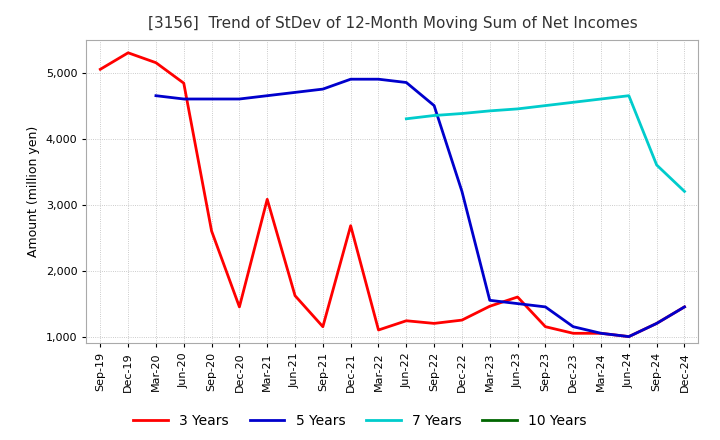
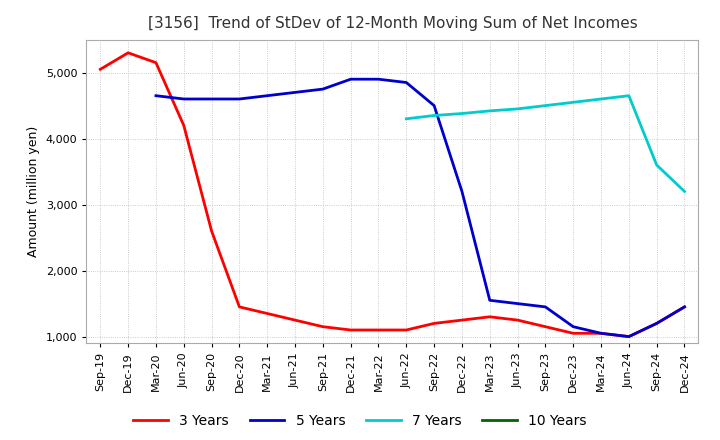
3 Years/Jun-20: 4,840 -> 4,200
3 Years/Mar-21: 3,080 -> 1,350
3 Years/Jun-21: 1,620 -> 1,250
3 Years/Dec-21: 2,680 -> 1,100
3 Years/Jun-22: 1,240 -> 1,100
3 Years/Mar-23: 1,460 -> 1,300
3 Years/Jun-23: 1,600 -> 1,250
